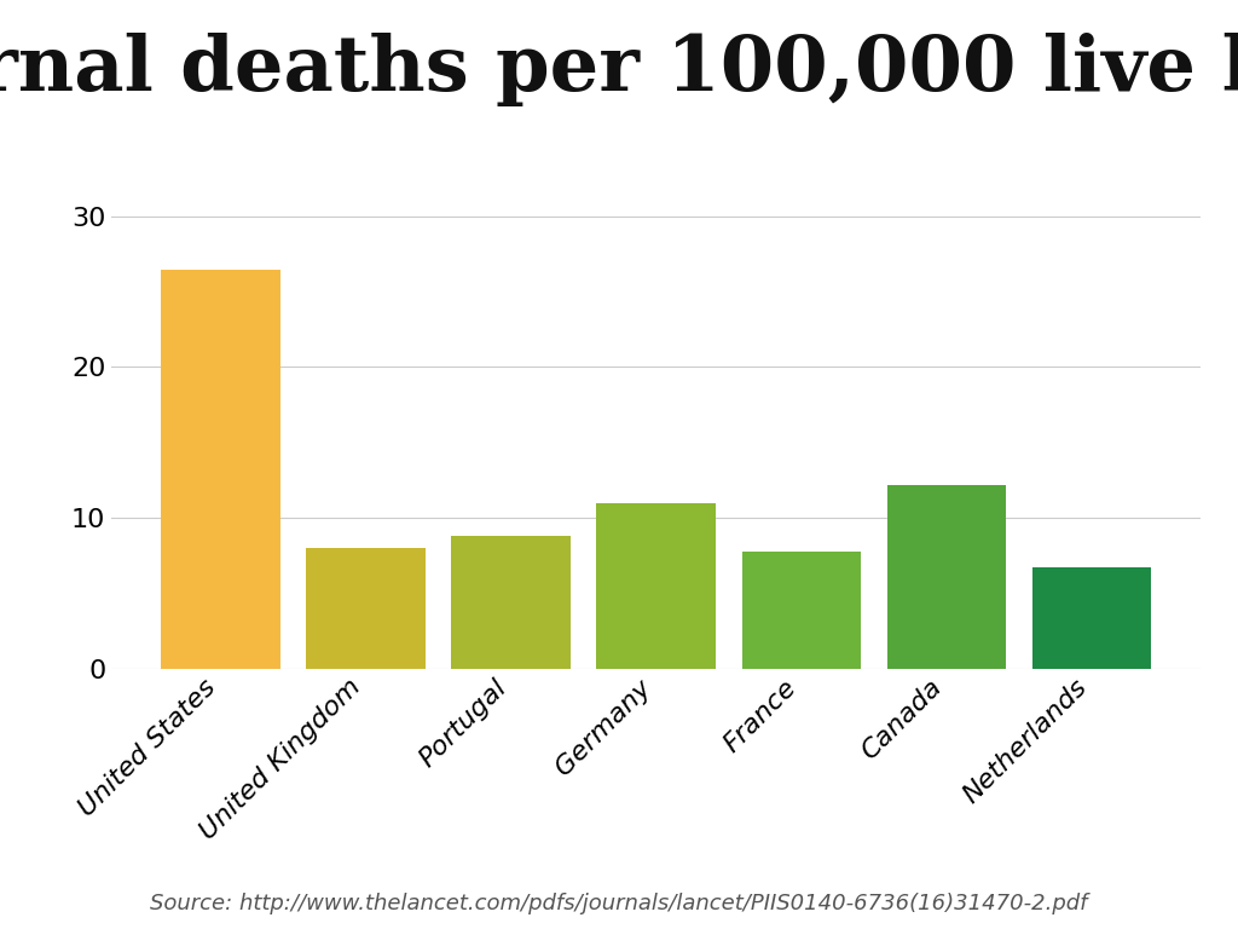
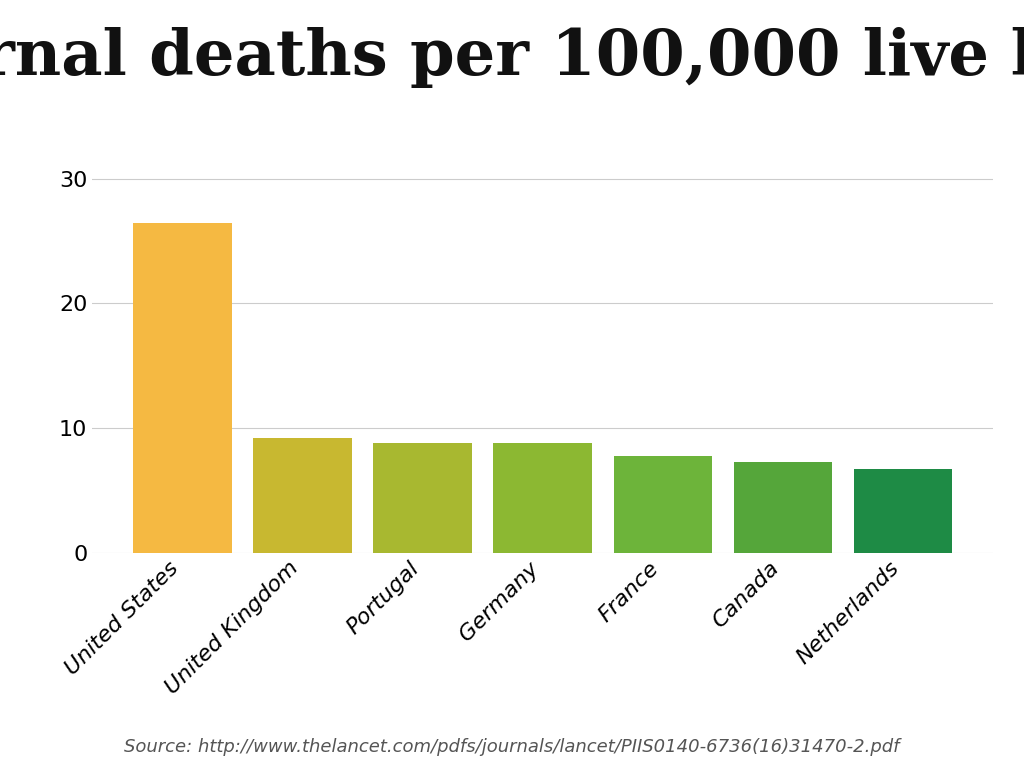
United Kingdom: 8.0 -> 9.2
Germany: 11.0 -> 8.8
Canada: 12.2 -> 7.3
